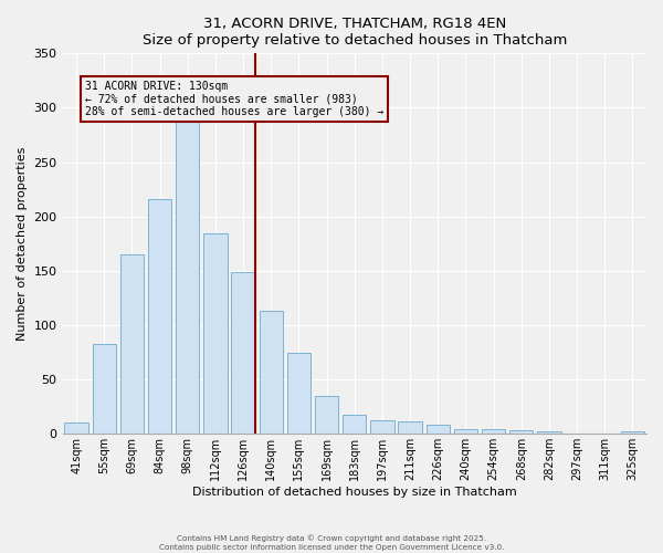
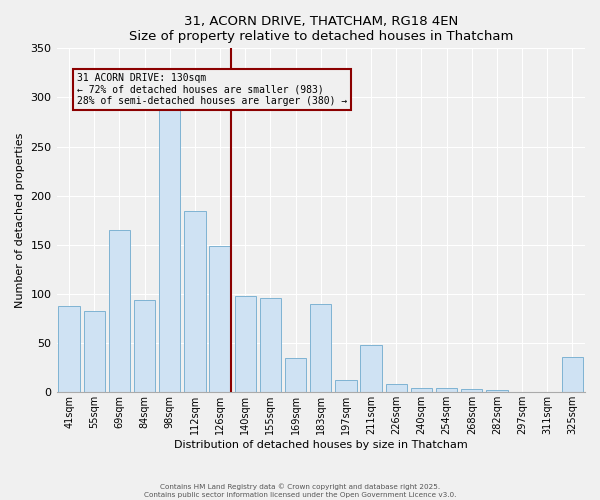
41sqm: 10 -> 88
84sqm: 216 -> 94
140sqm: 113 -> 98
155sqm: 75 -> 96
183sqm: 18 -> 90
211sqm: 11 -> 48
325sqm: 2 -> 36
